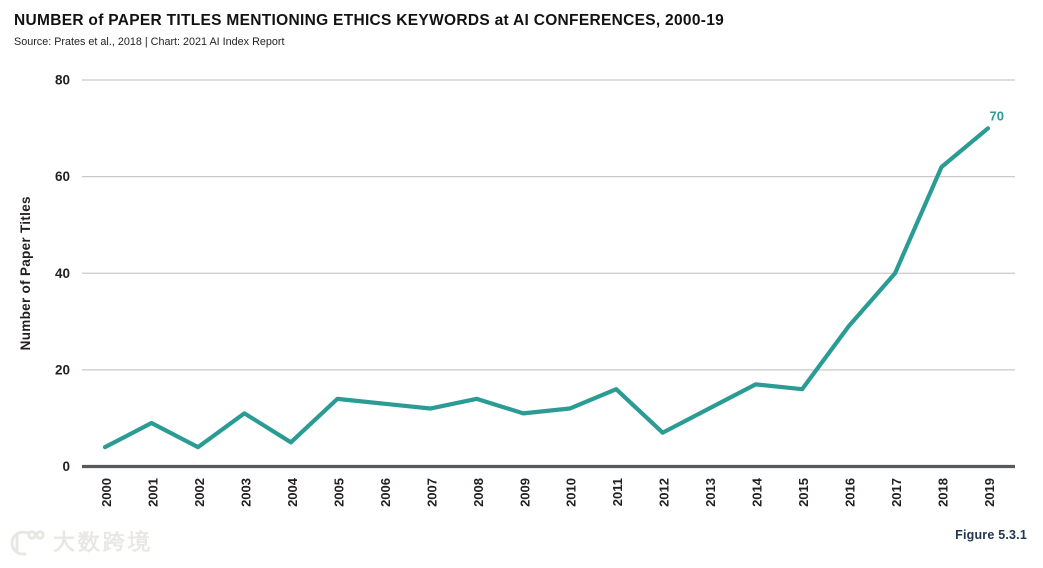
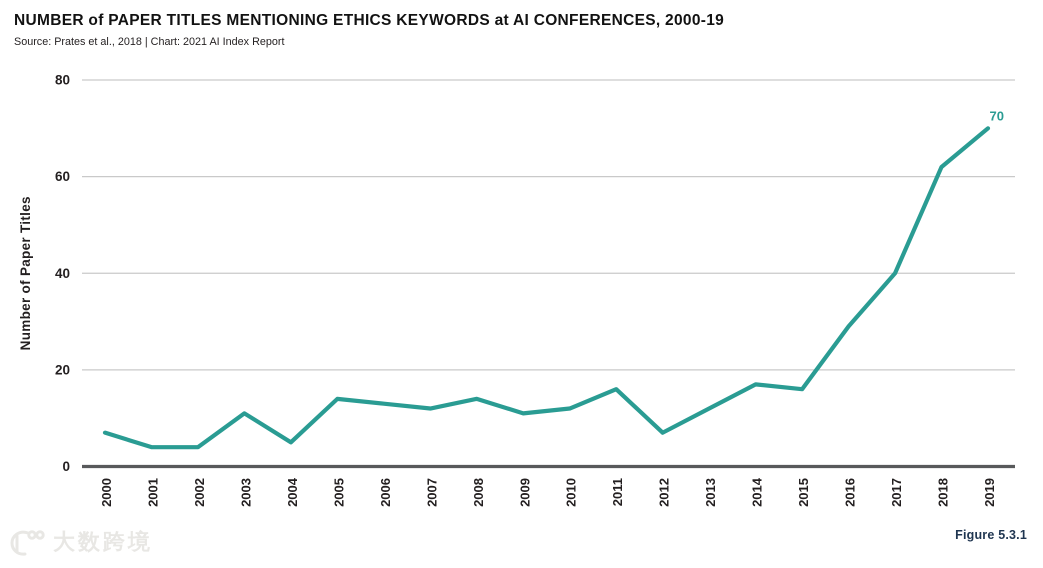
2000: 4 -> 7
2001: 9 -> 4
